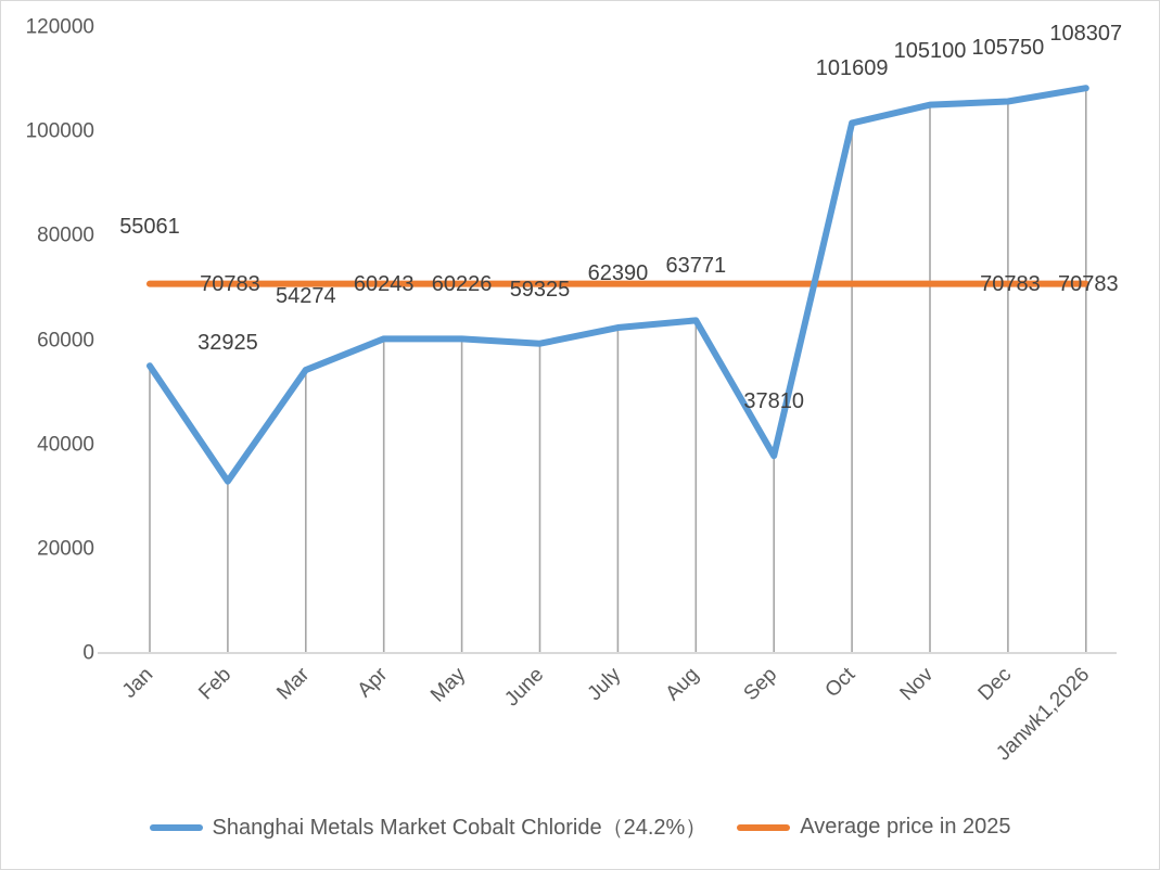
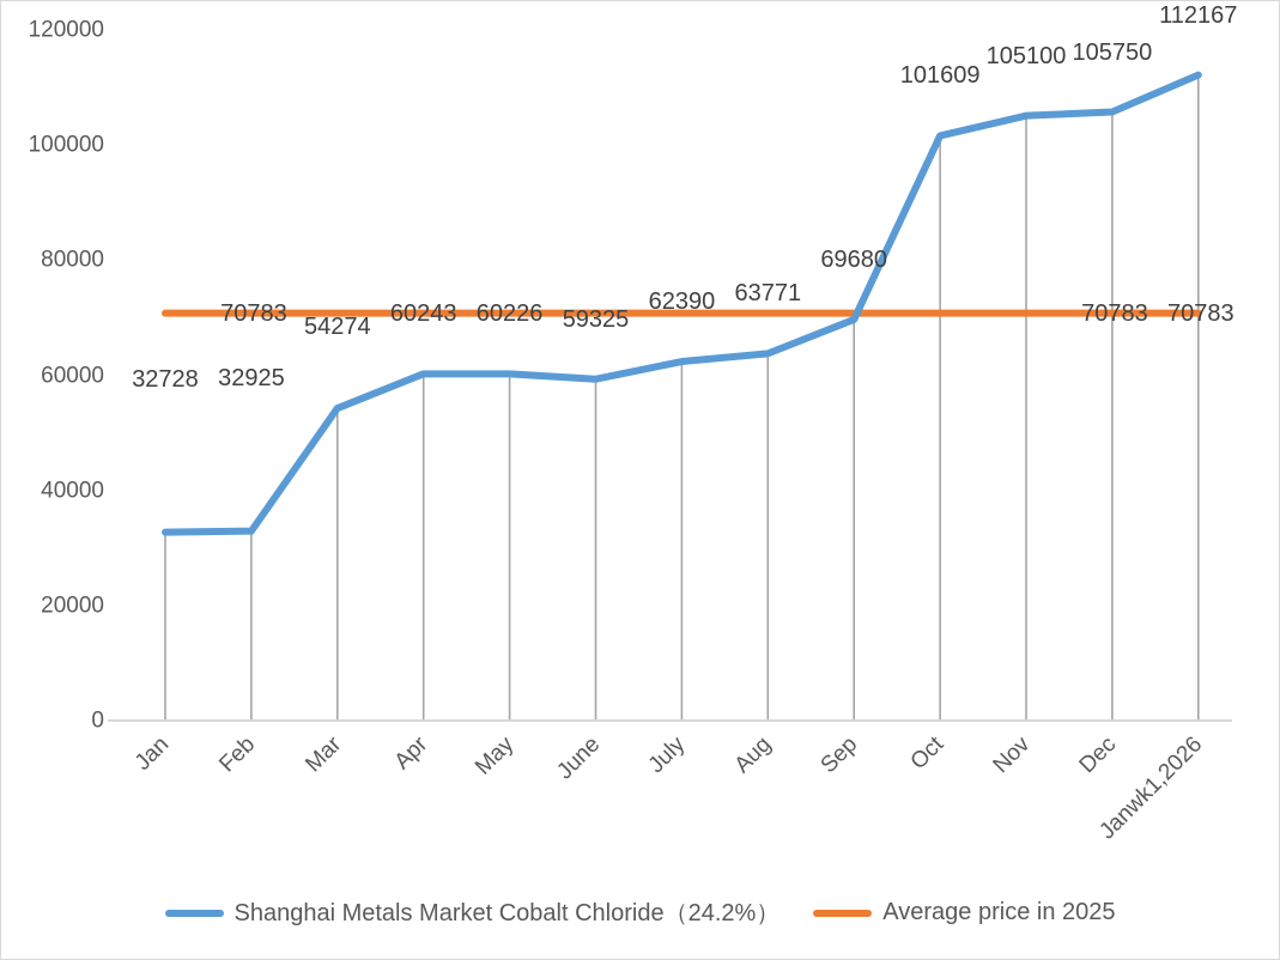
Shanghai Metals Market Cobalt Chloride（24.2%）/Jan: 55061 -> 32728
Shanghai Metals Market Cobalt Chloride（24.2%）/Sep: 37810 -> 69680
Shanghai Metals Market Cobalt Chloride（24.2%）/Janwk1,2026: 108307 -> 112167
